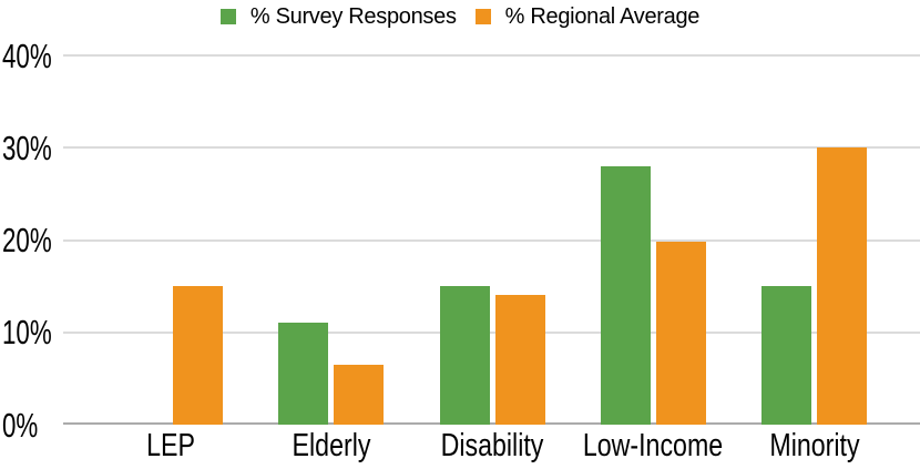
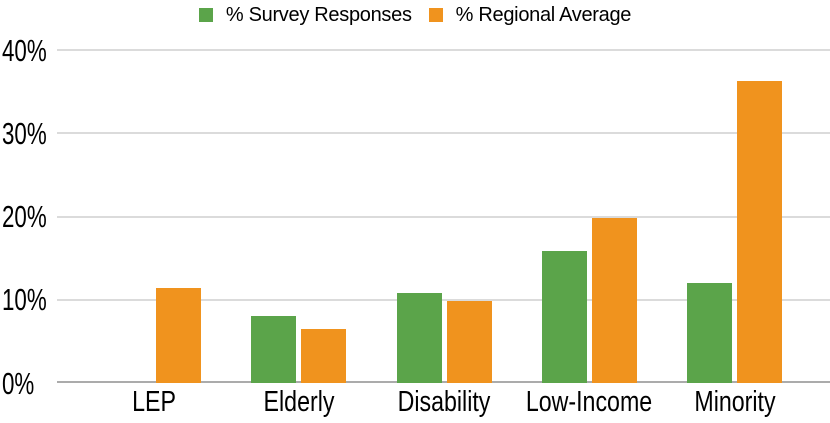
% Regional Average/LEP: 15% -> 11%
% Survey Responses/Elderly: 11% -> 8%
% Survey Responses/Disability: 15% -> 11%
% Regional Average/Disability: 14% -> 10%
% Survey Responses/Low-Income: 28% -> 16%
% Survey Responses/Minority: 15% -> 12%
% Regional Average/Minority: 30% -> 36%
